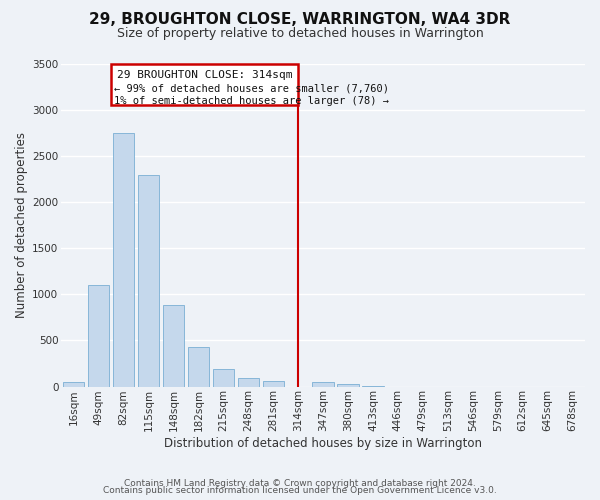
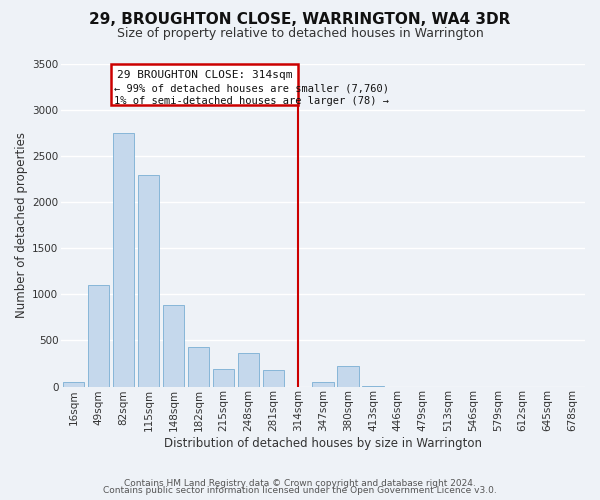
248sqm: 100 -> 360
281sqm: 60 -> 180
380sqm: 20 -> 220
